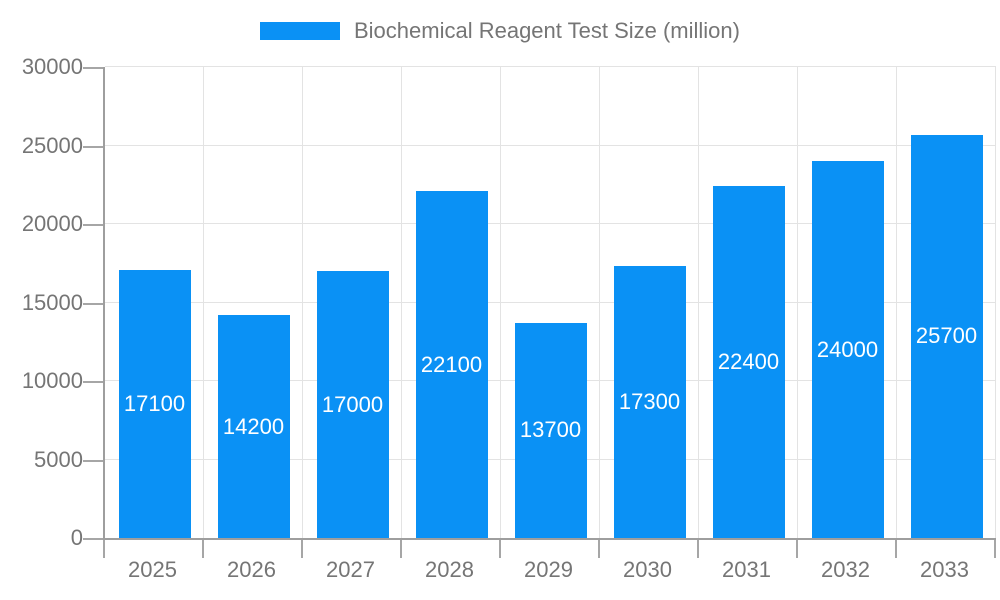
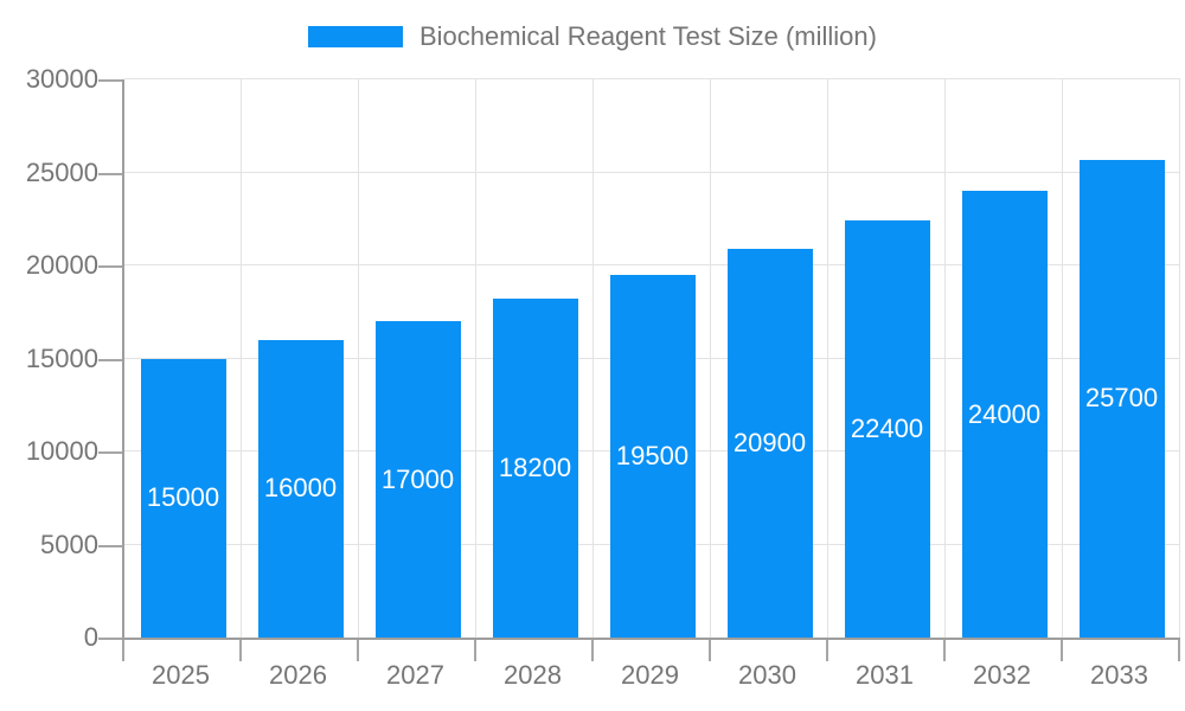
2025: 17100 -> 15000
2026: 14200 -> 16000
2028: 22100 -> 18200
2029: 13700 -> 19500
2030: 17300 -> 20900
